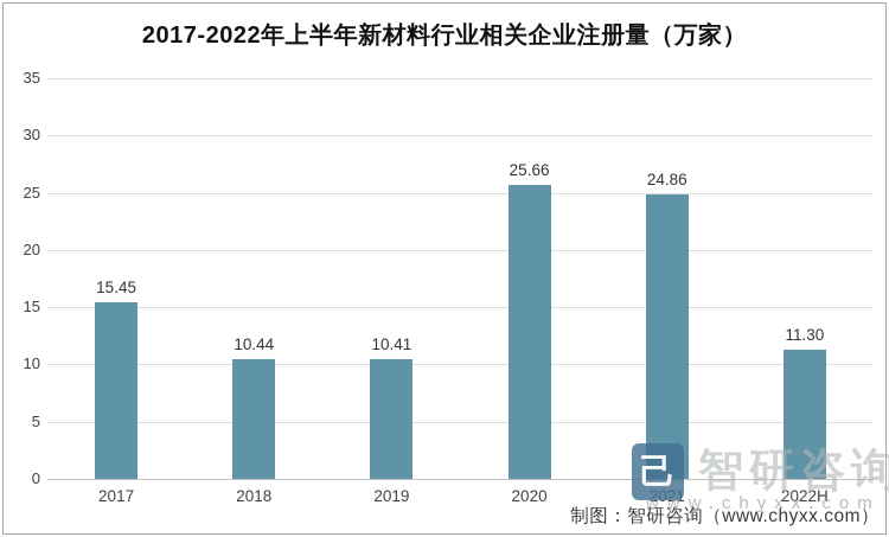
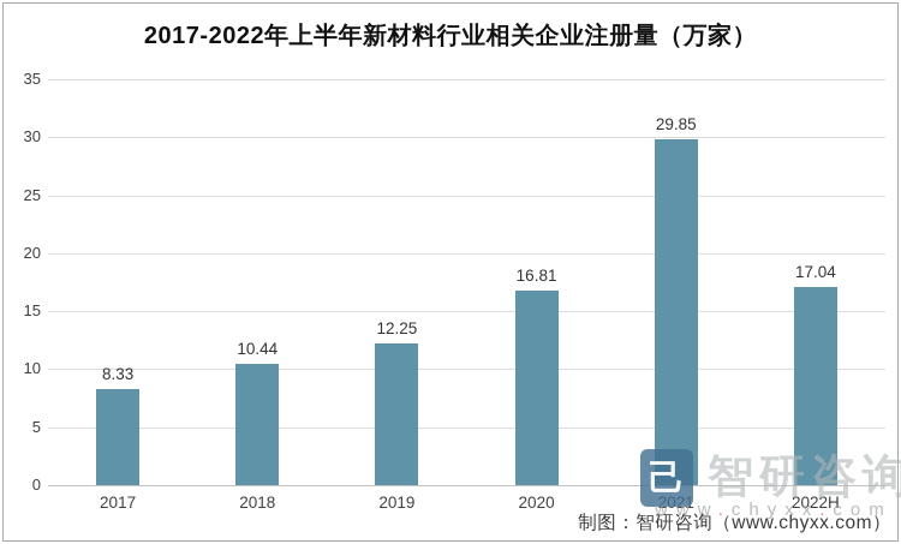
2017: 15.45 -> 8.33
2019: 10.41 -> 12.25
2020: 25.66 -> 16.81
2021: 24.86 -> 29.85
2022H: 11.30 -> 17.04
